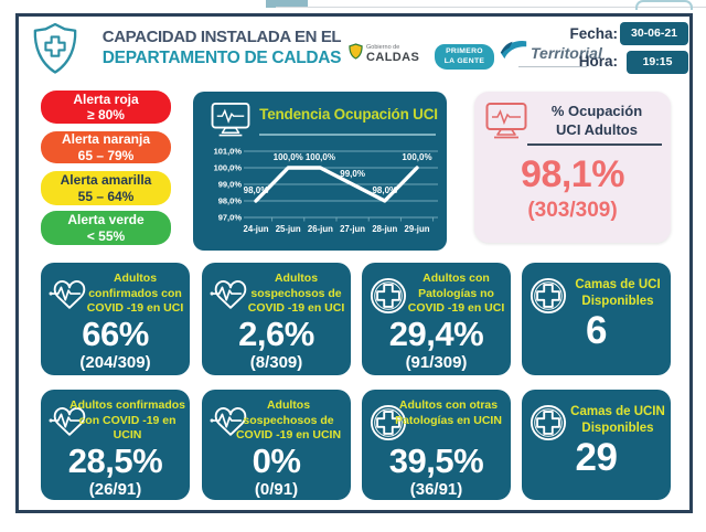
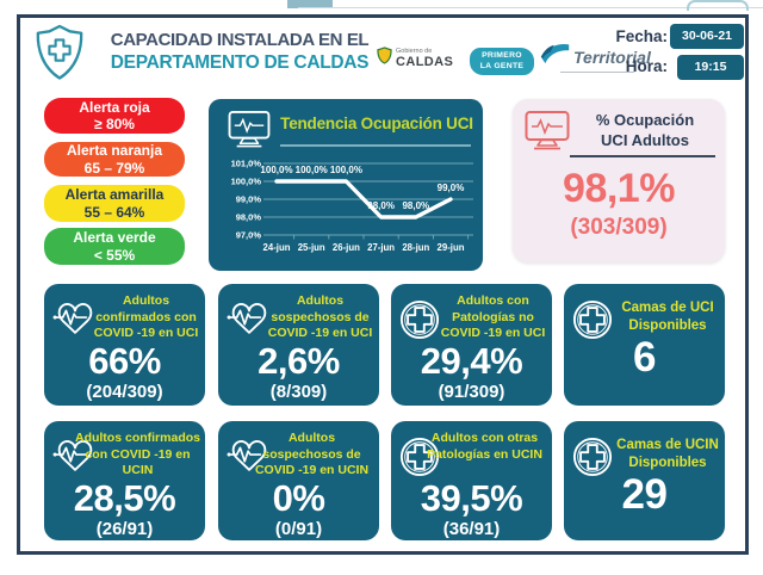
24-jun: 98,0% -> 100,0%
27-jun: 99,0% -> 98,0%
29-jun: 100,0% -> 99,0%
